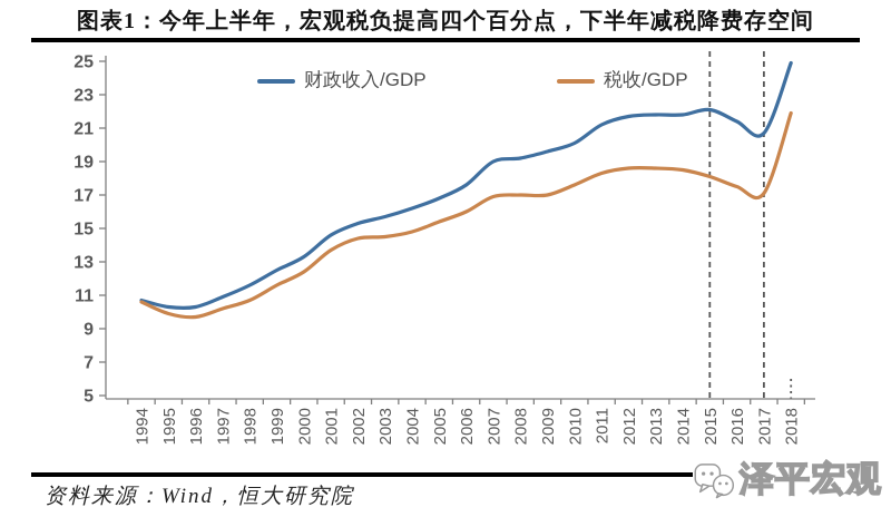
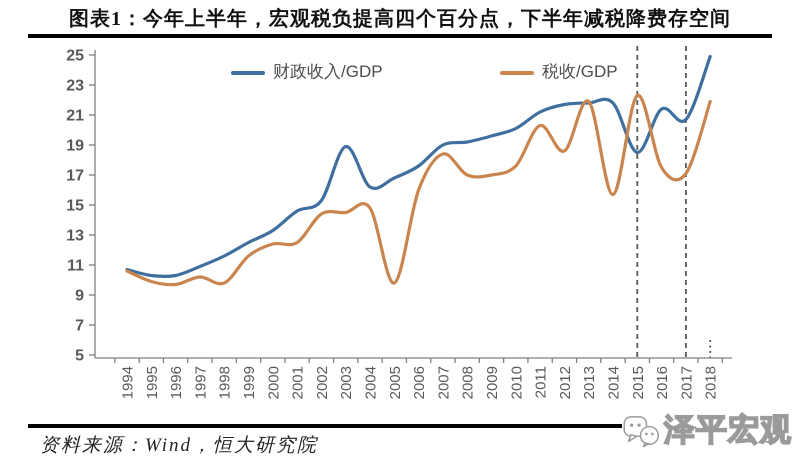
税收/GDP/1998: 10.7 -> 9.8
税收/GDP/2001: 13.7 -> 12.5
财政收入/GDP/2003: 15.7 -> 18.9
税收/GDP/2005: 15.4 -> 9.8
税收/GDP/2007: 16.9 -> 18.4
税收/GDP/2011: 18.3 -> 20.3
税收/GDP/2013: 18.6 -> 21.9
税收/GDP/2014: 18.5 -> 15.7
财政收入/GDP/2015: 22.1 -> 18.5
税收/GDP/2015: 18.1 -> 22.3
